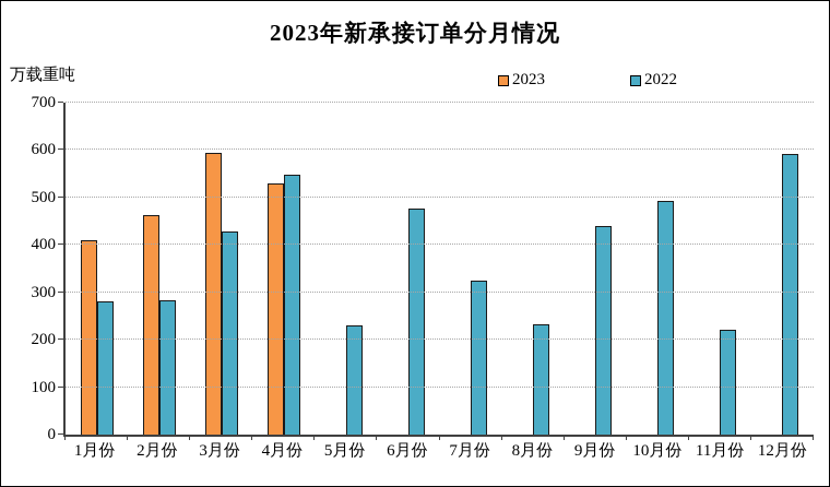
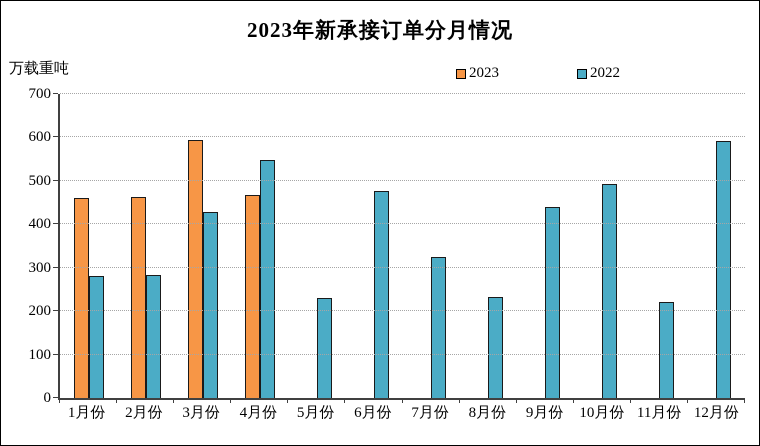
2023/1月份: 410 -> 460
2023/4月份: 530 -> 470
